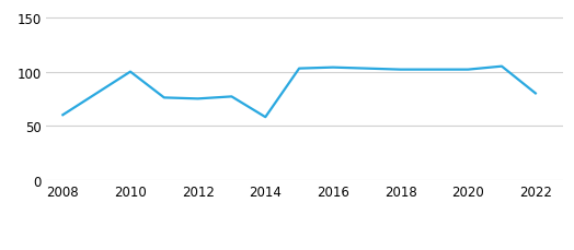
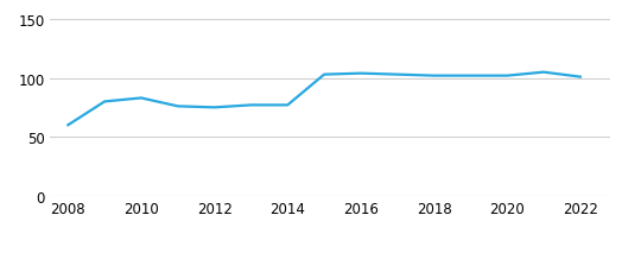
2010: 100 -> 83
2014: 58 -> 77
2022: 80 -> 101
